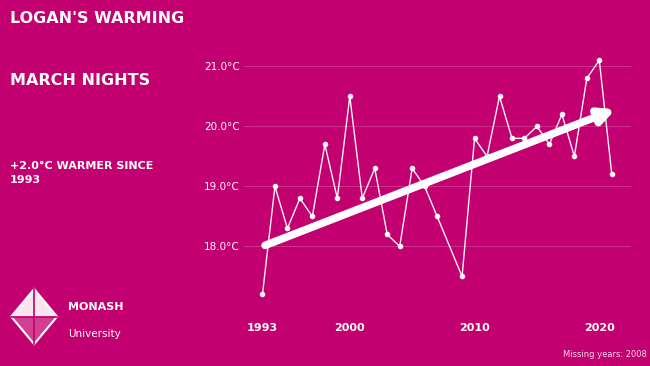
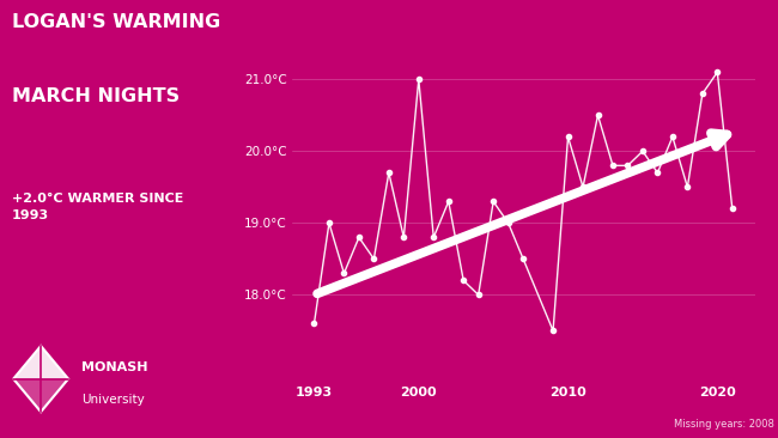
1993: 17.2°C -> 17.6°C
2000: 20.5°C -> 21.0°C
2010: 19.8°C -> 20.2°C
